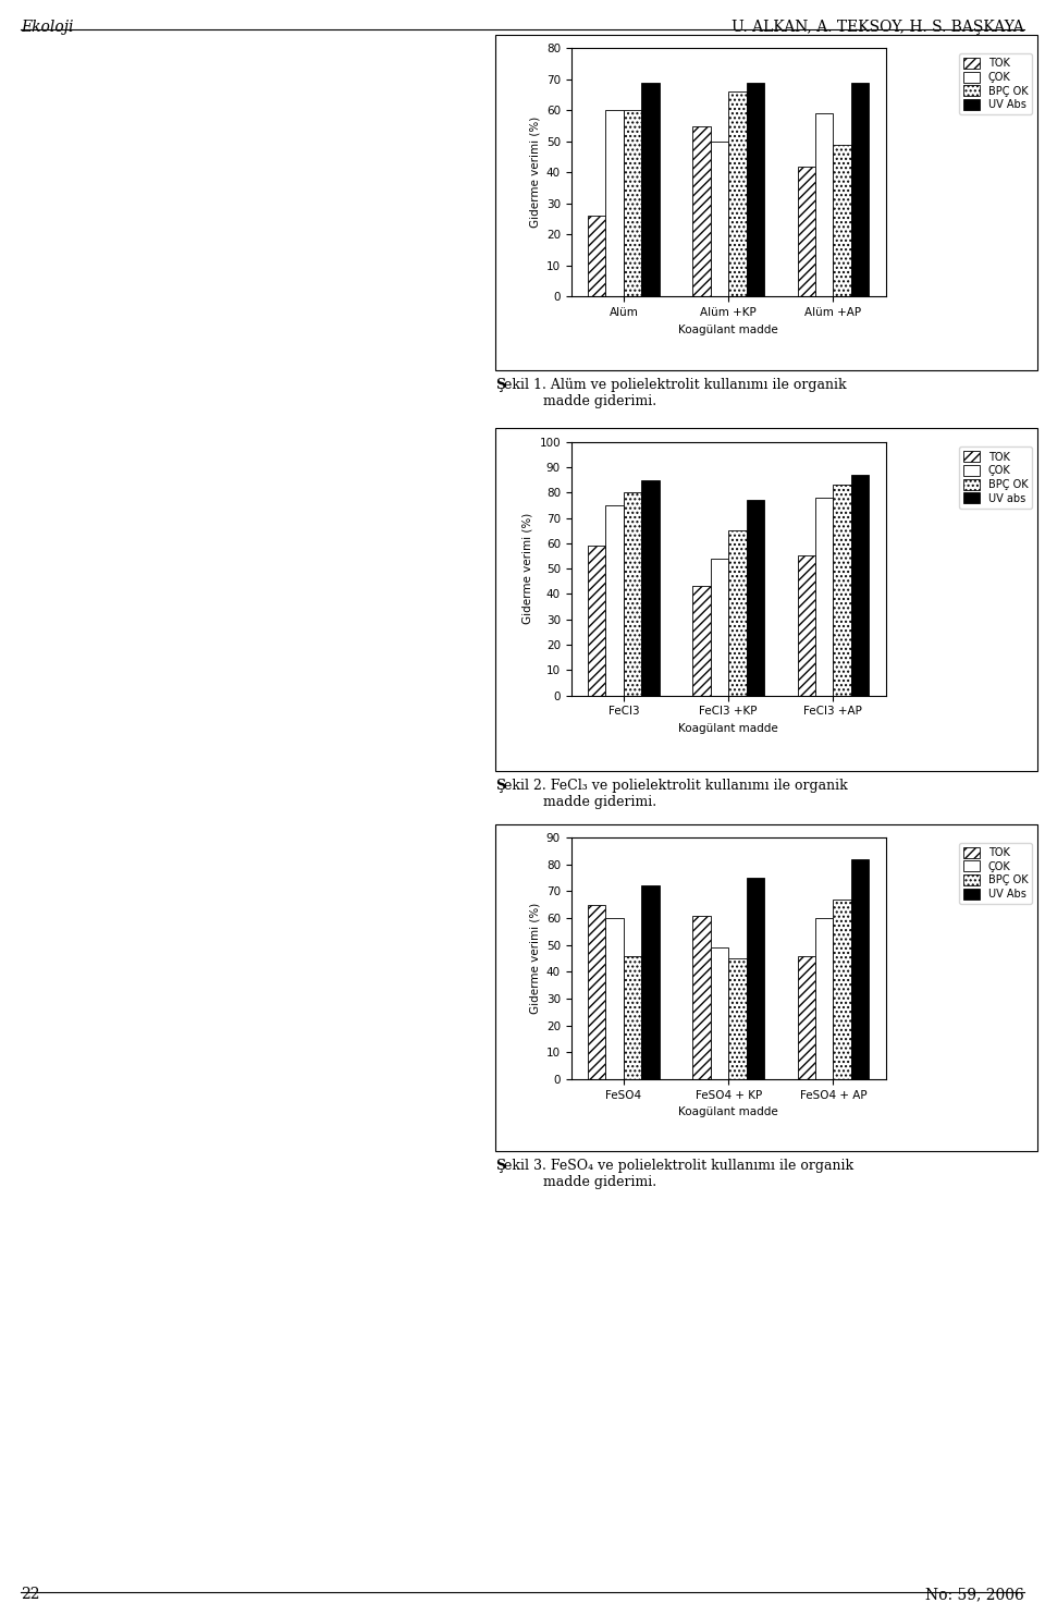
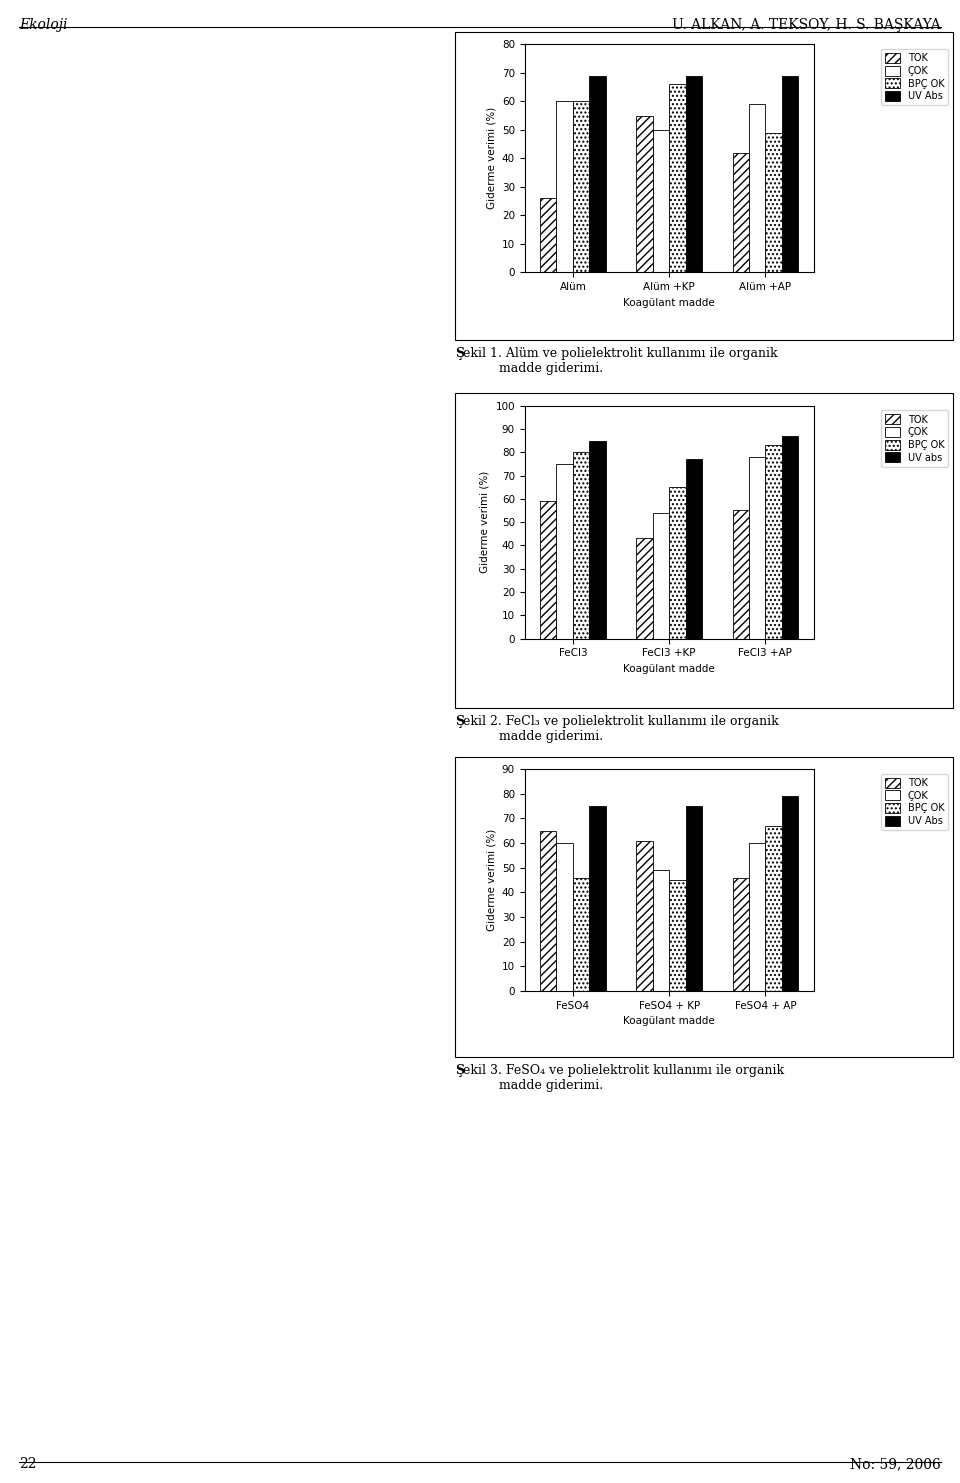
UV Abs/FeSO4: 72 -> 75
UV Abs/FeSO4 + AP: 82 -> 79
